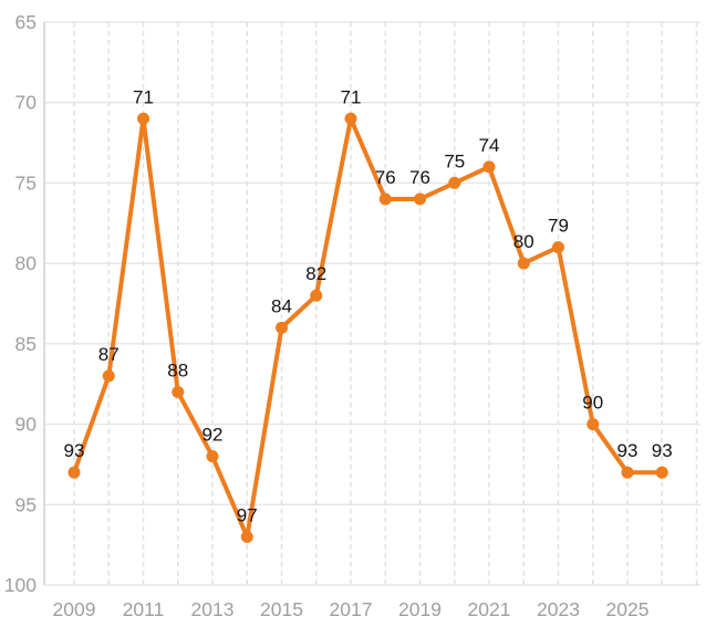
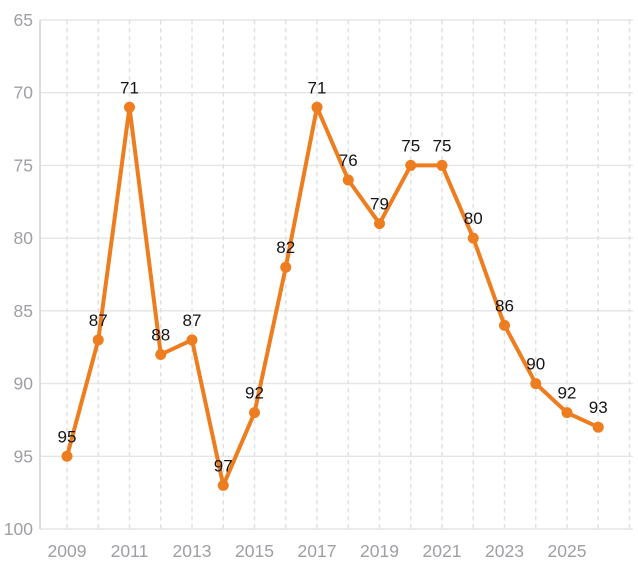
2009: 93 -> 95
2013: 92 -> 87
2015: 84 -> 92
2019: 76 -> 79
2021: 74 -> 75
2023: 79 -> 86
2025: 93 -> 92
